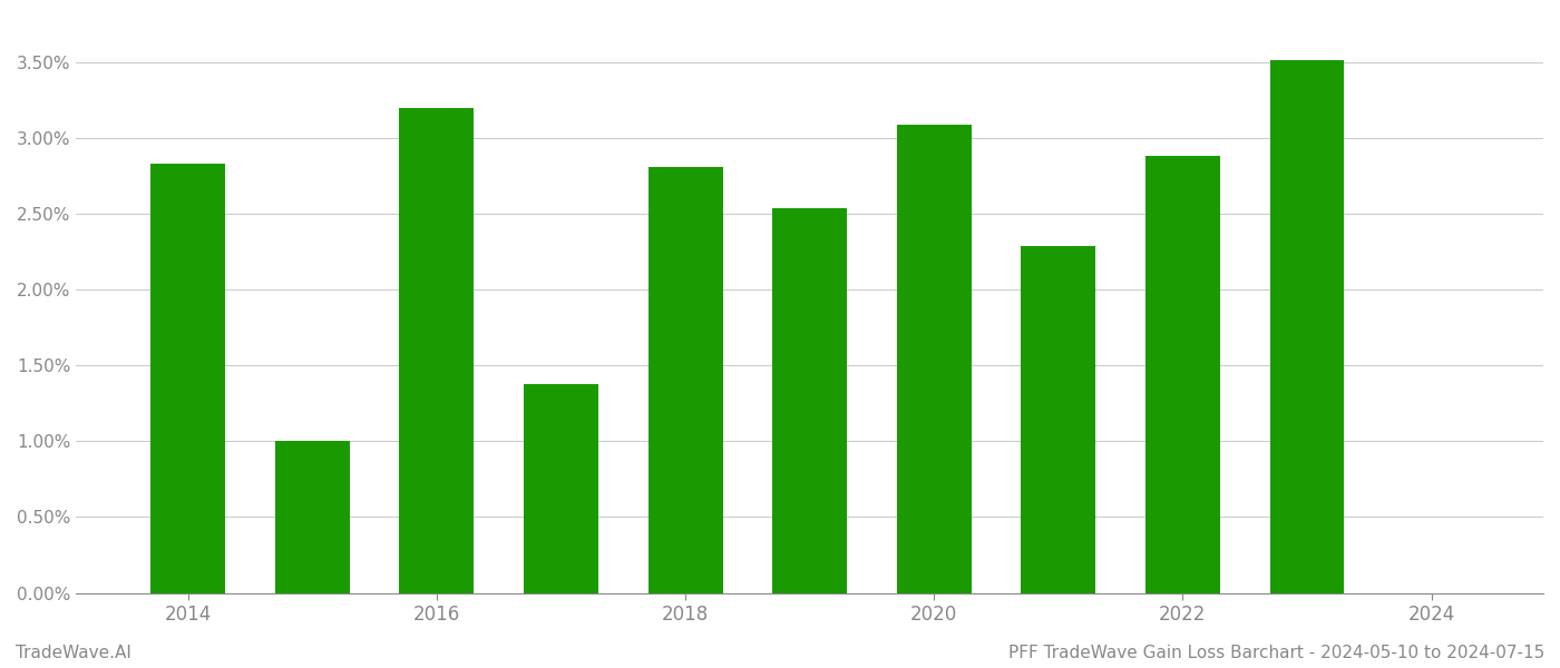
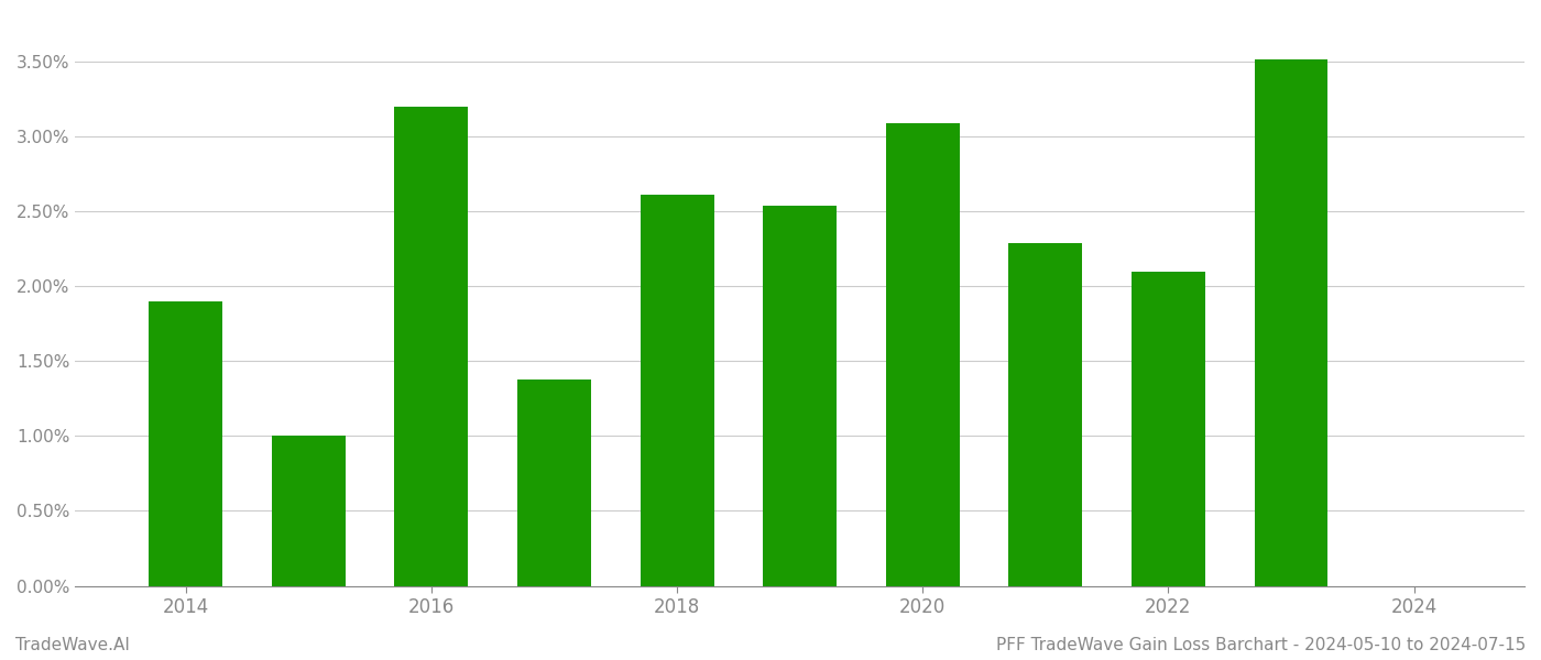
2014: 2.83% -> 1.90%
2018: 2.81% -> 2.61%
2022: 2.88% -> 2.10%
